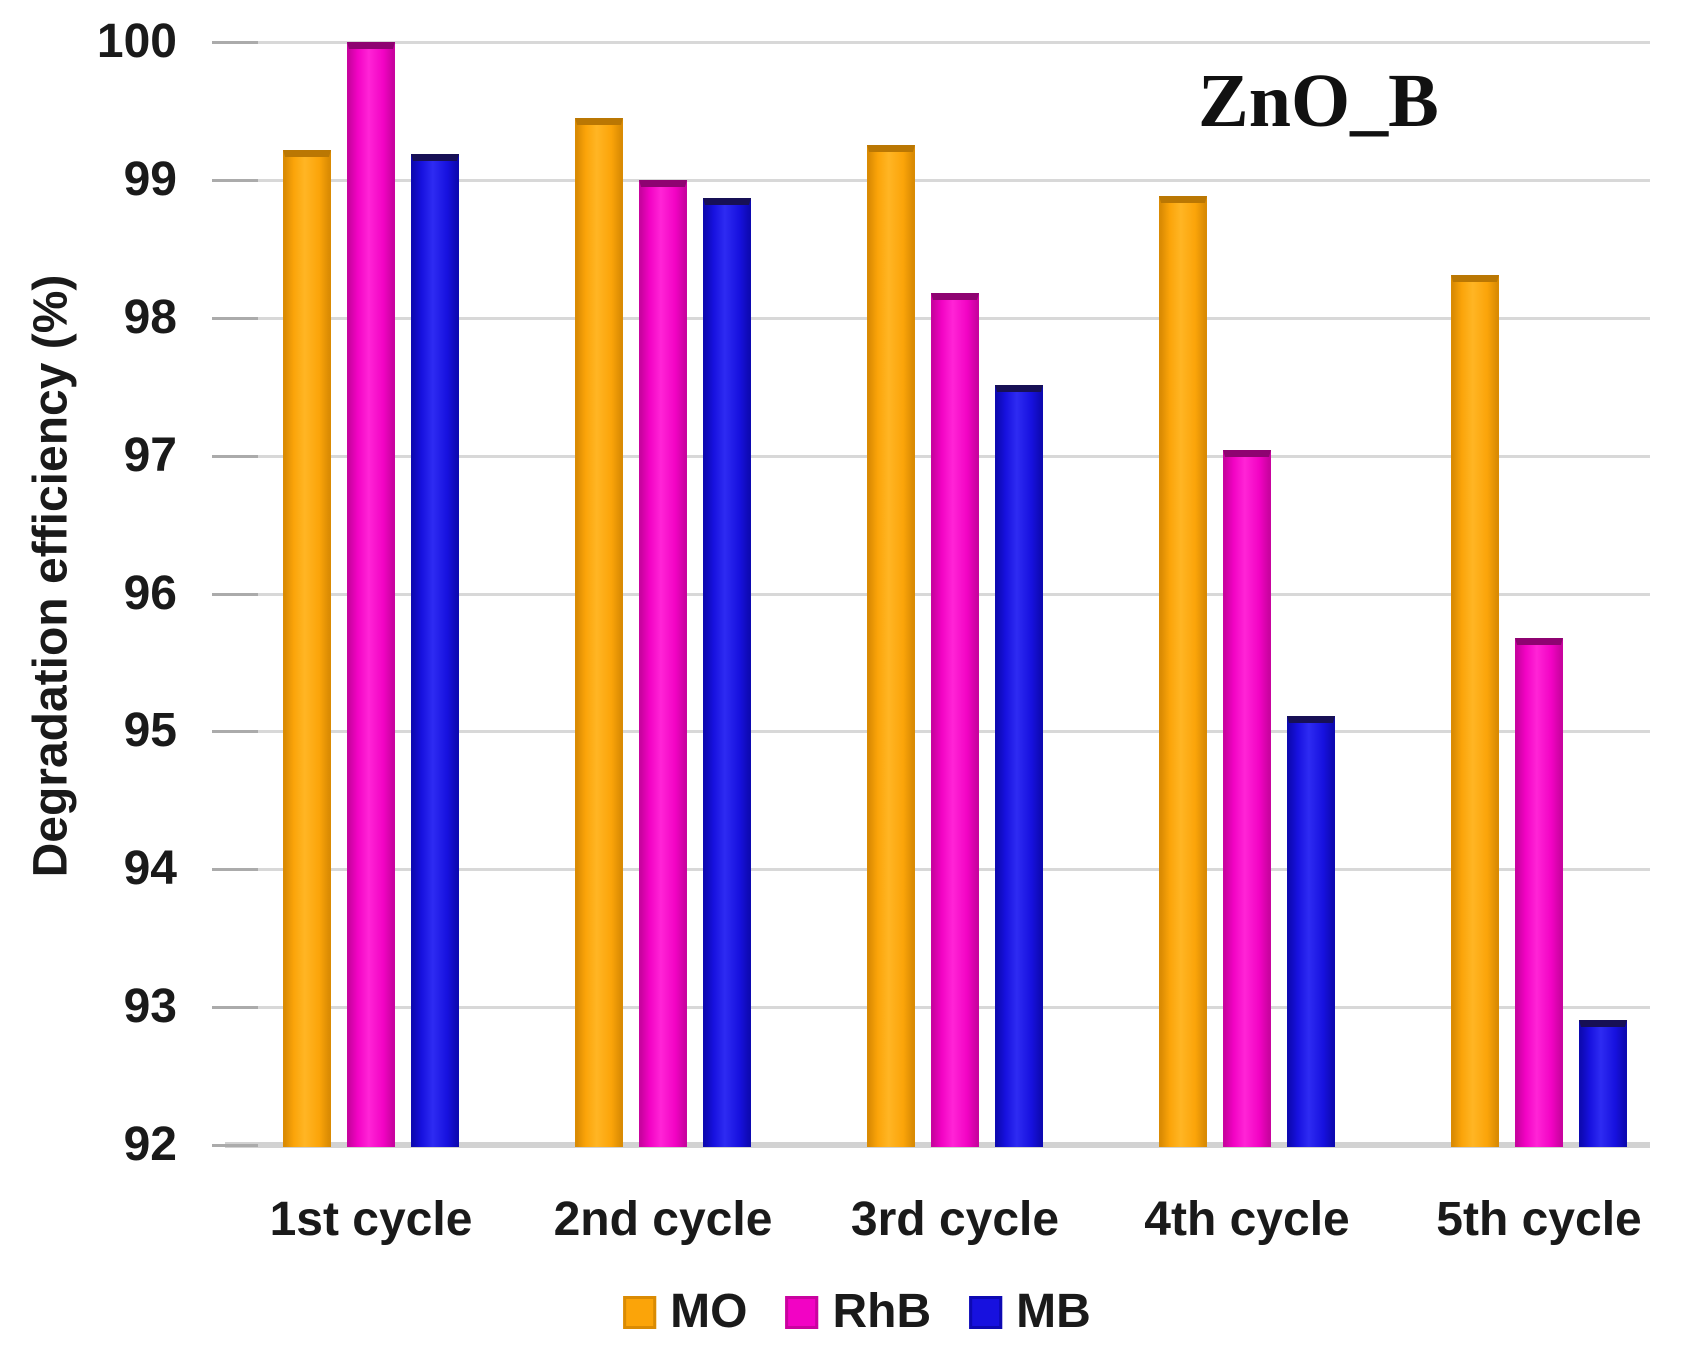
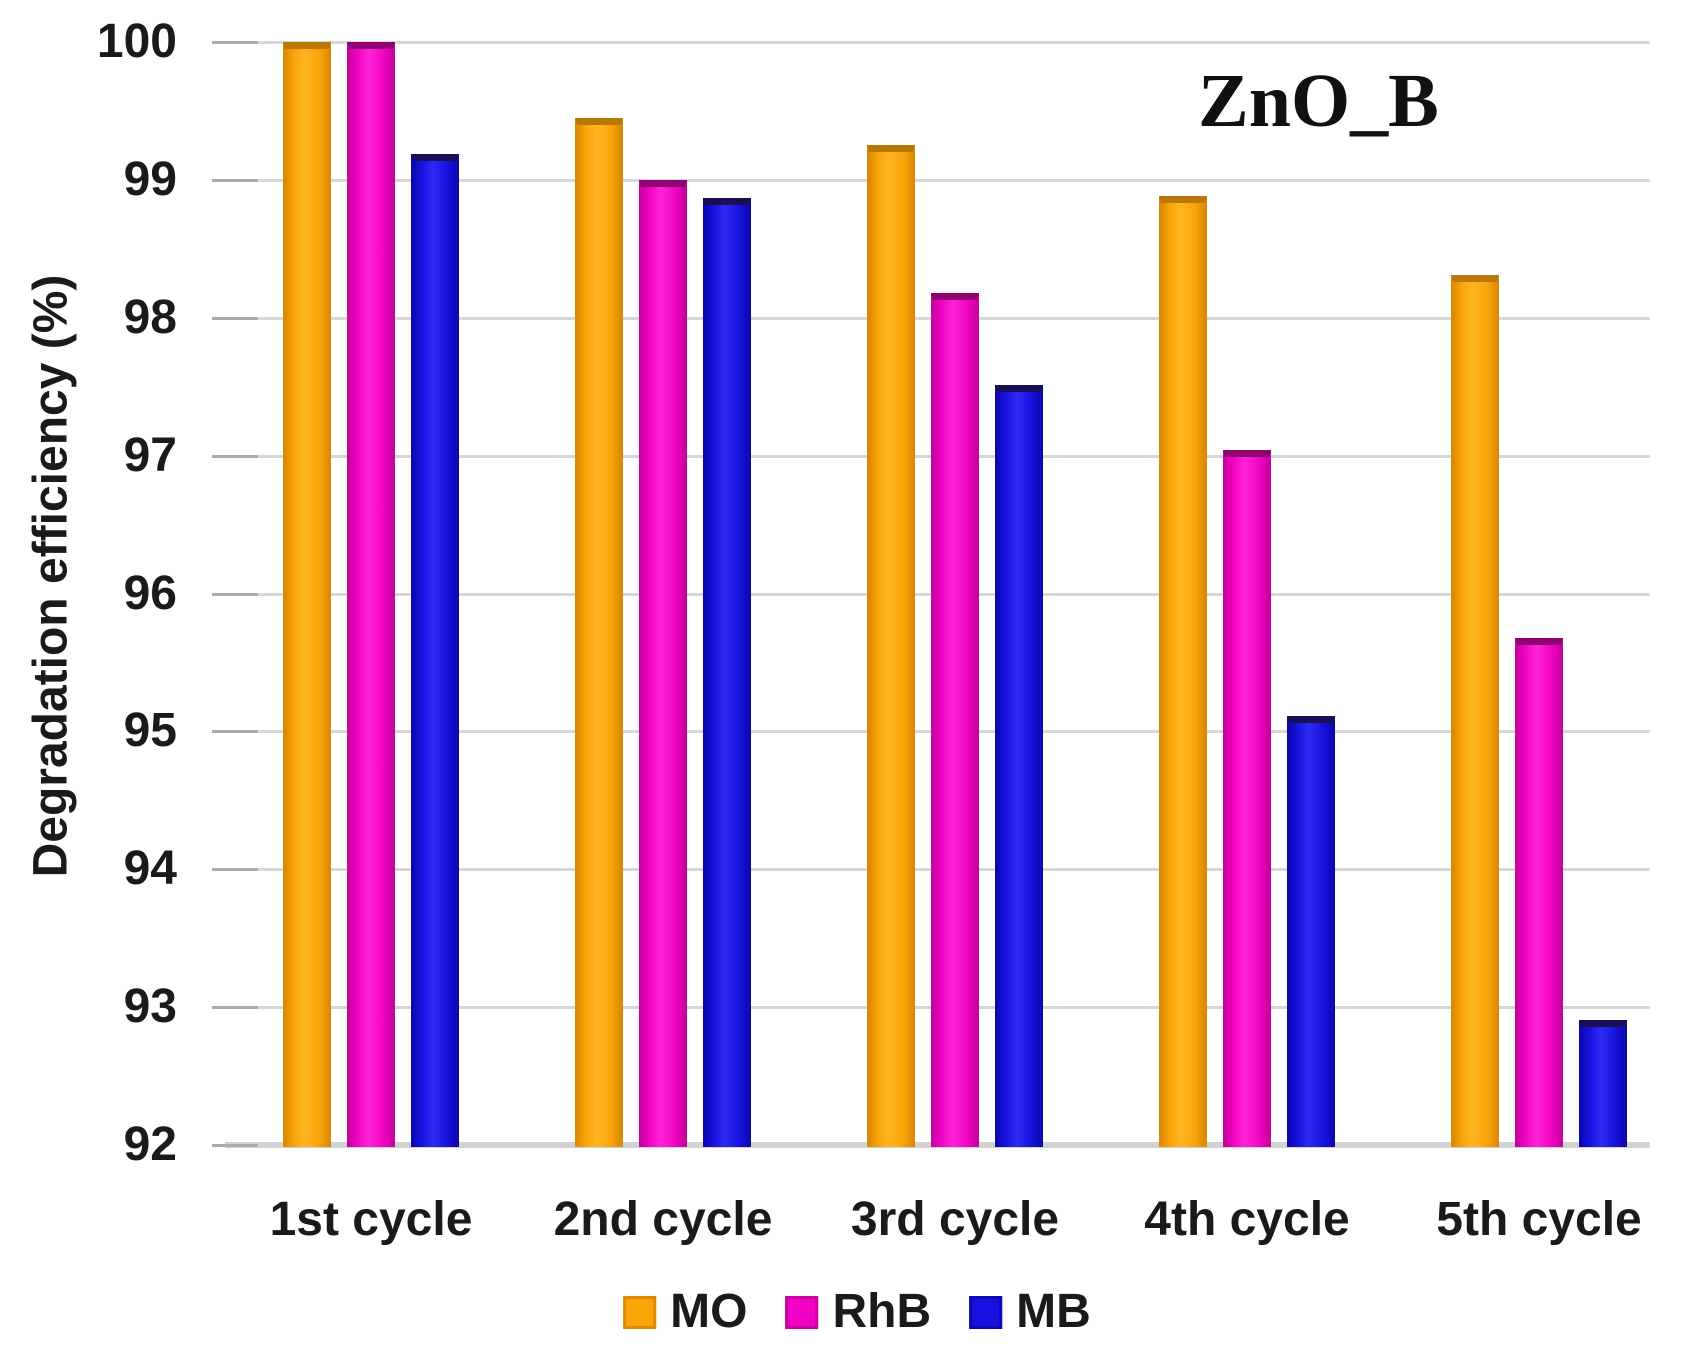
MO/1st cycle: 99.22 -> 100.00
